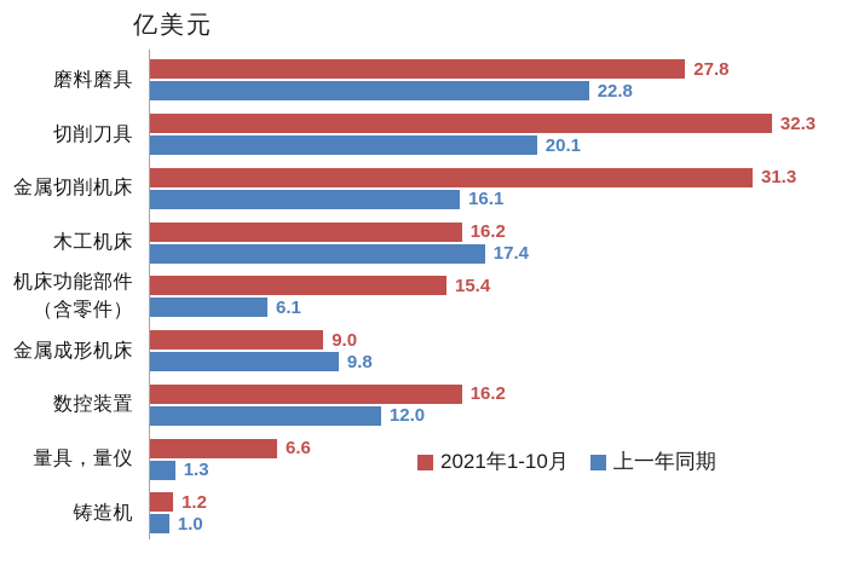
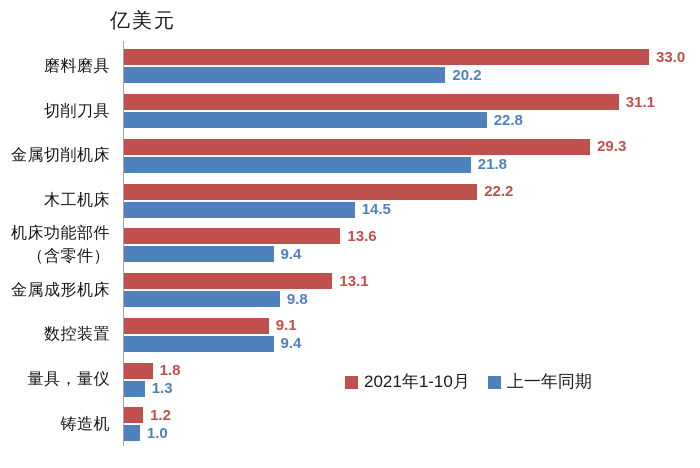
2021年1-10月/磨料磨具: 27.8 -> 33.0
上一年同期/磨料磨具: 22.8 -> 20.2
2021年1-10月/切削刀具: 32.3 -> 31.1
上一年同期/切削刀具: 20.1 -> 22.8
2021年1-10月/金属切削机床: 31.3 -> 29.3
上一年同期/金属切削机床: 16.1 -> 21.8
2021年1-10月/木工机床: 16.2 -> 22.2
上一年同期/木工机床: 17.4 -> 14.5
2021年1-10月/机床功能部件 （含零件）: 15.4 -> 13.6
上一年同期/机床功能部件 （含零件）: 6.1 -> 9.4
2021年1-10月/金属成形机床: 9.0 -> 13.1
2021年1-10月/数控装置: 16.2 -> 9.1
上一年同期/数控装置: 12.0 -> 9.4
2021年1-10月/量具，量仪: 6.6 -> 1.8
